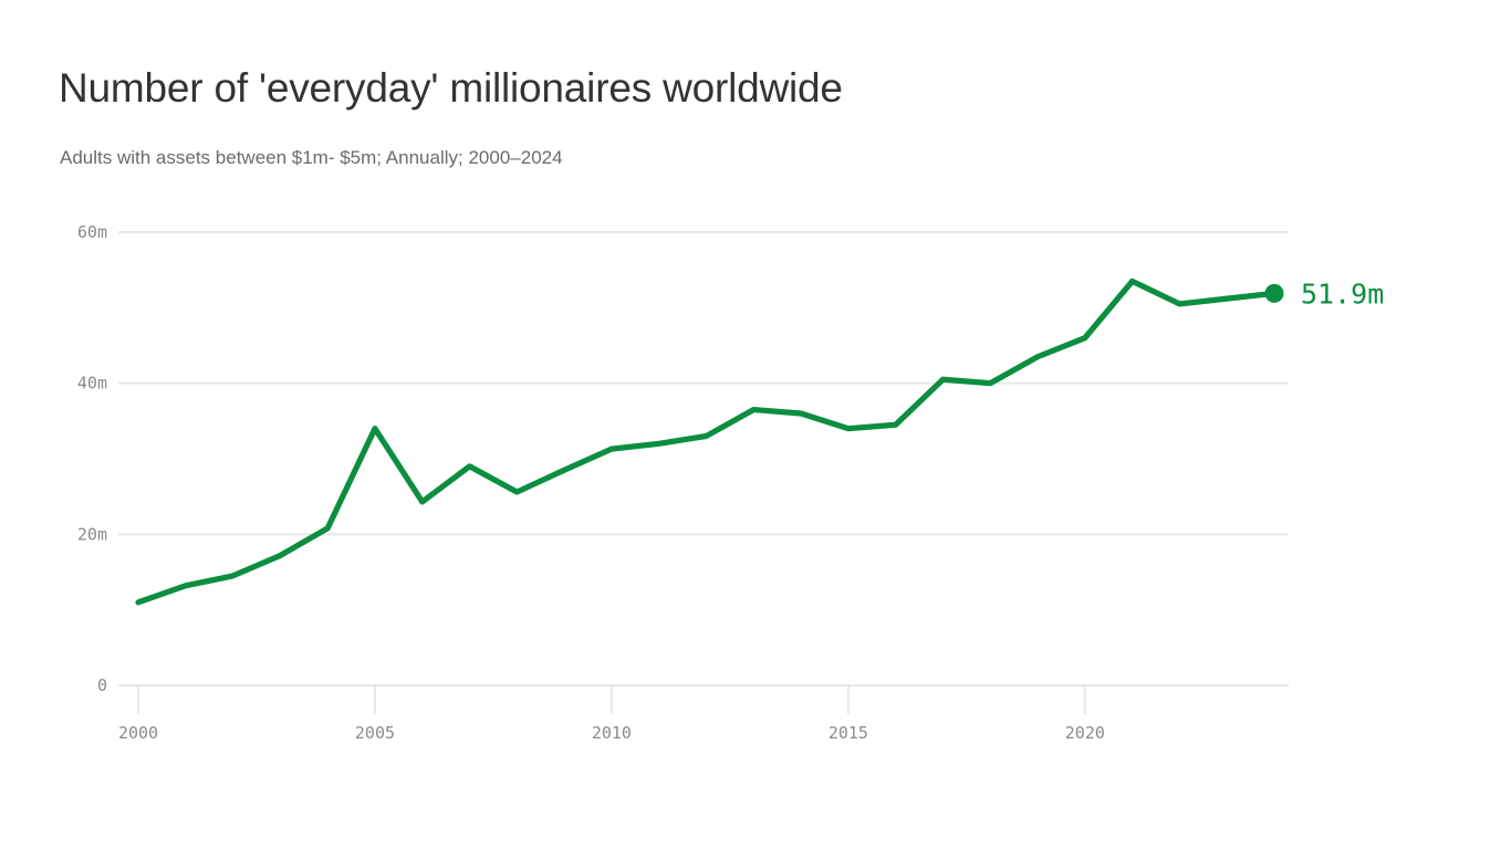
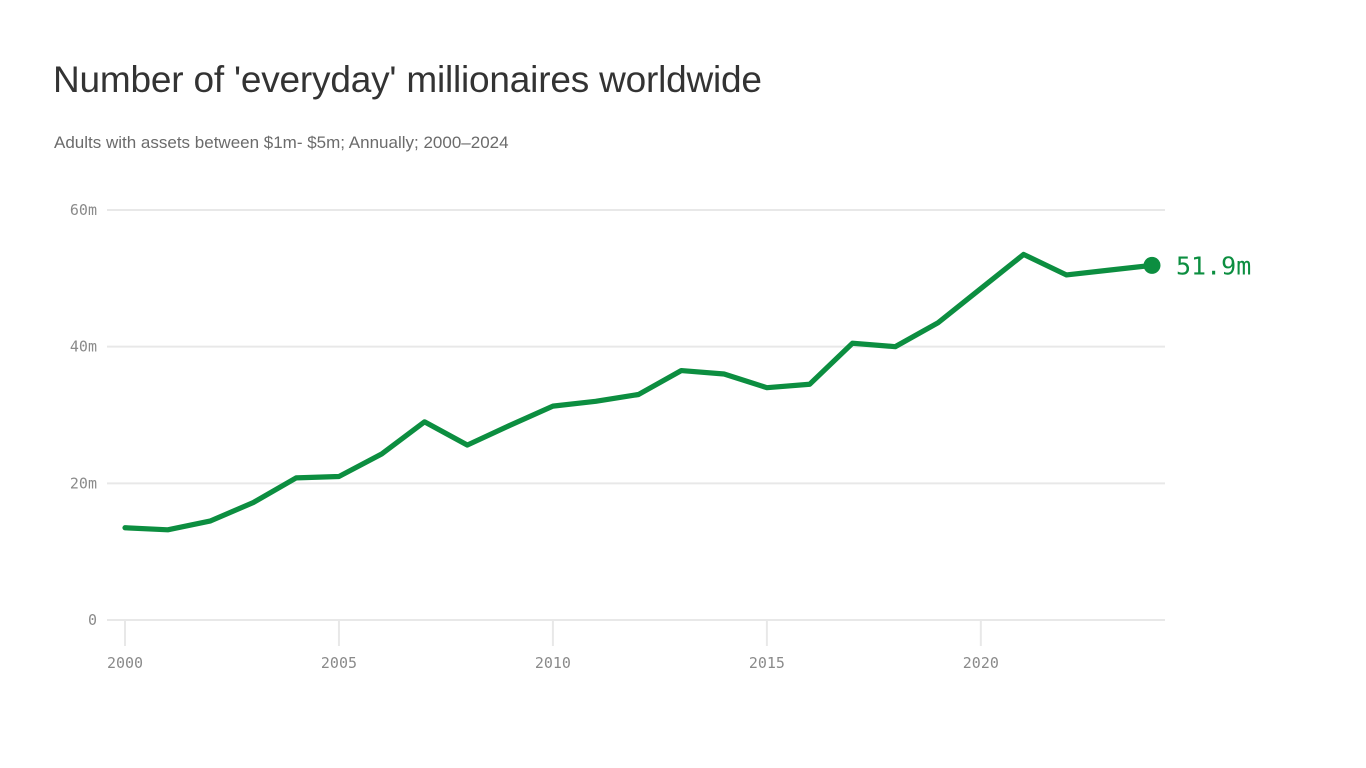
2000: 11m -> 14m
2005: 34m -> 21m
2020: 46m -> 48m
